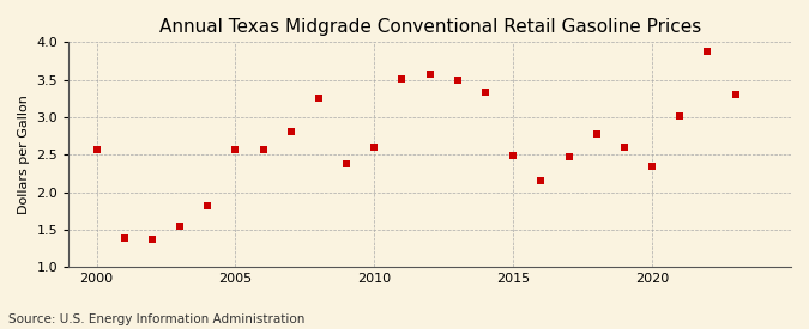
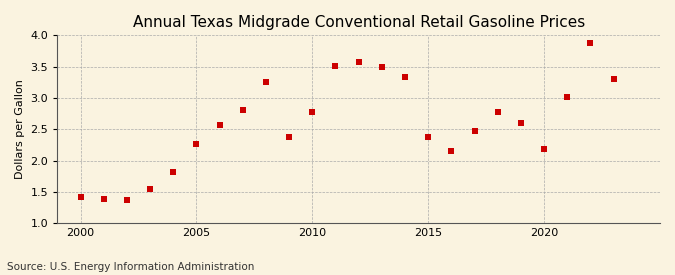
2000: 2.56 -> 1.42
2005: 2.56 -> 2.27
2010: 2.60 -> 2.78
2015: 2.48 -> 2.38
2020: 2.34 -> 2.19
